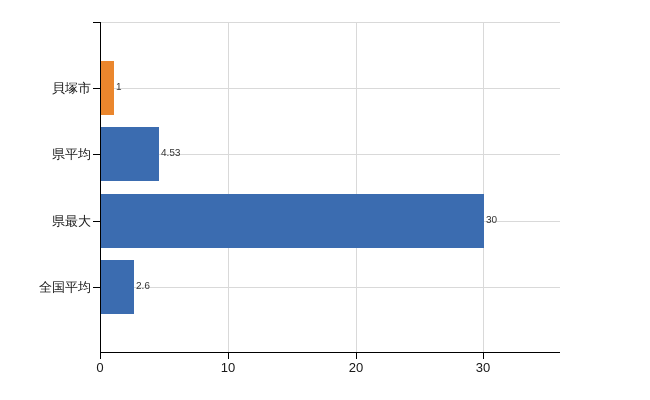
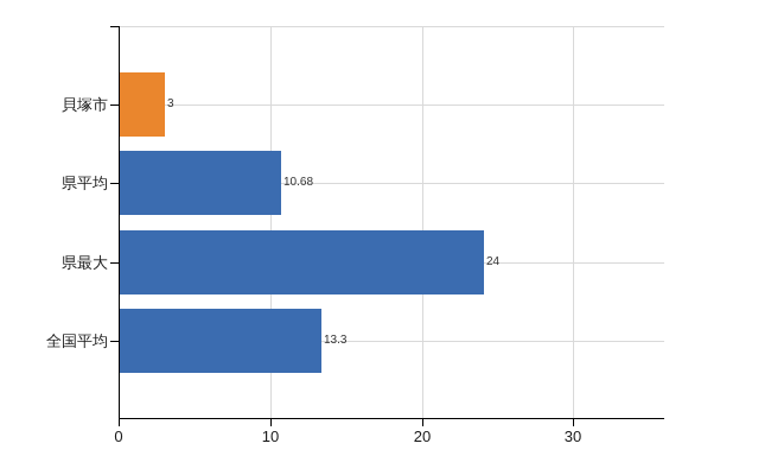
貝塚市: 1 -> 3
県平均: 4.53 -> 10.68
県最大: 30 -> 24
全国平均: 2.6 -> 13.3
